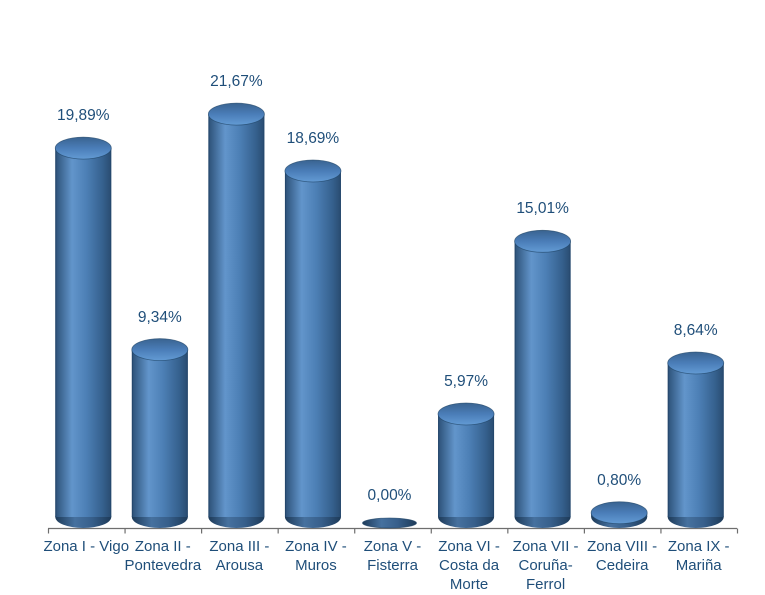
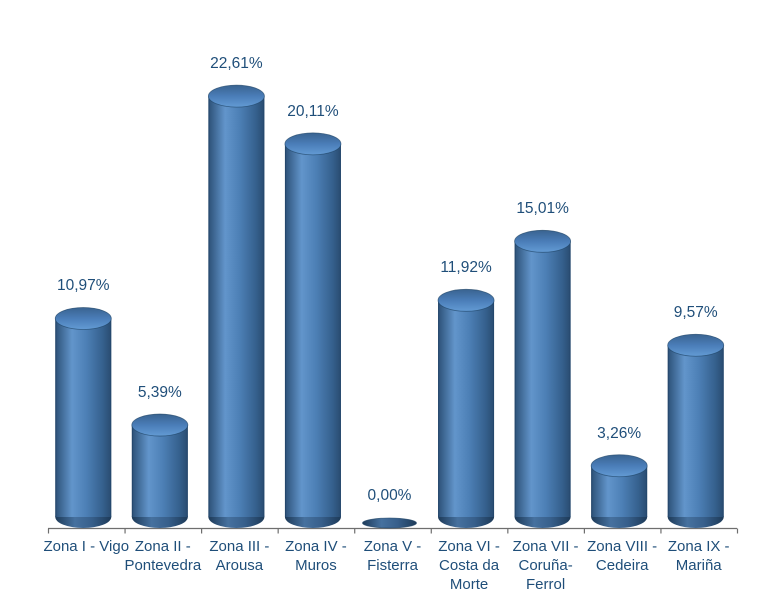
Zona I - Vigo: 19,89% -> 10,97%
Zona II - Pontevedra: 9,34% -> 5,39%
Zona III - Arousa: 21,67% -> 22,61%
Zona IV - Muros: 18,69% -> 20,11%
Zona VI - Costa da Morte: 5,97% -> 11,92%
Zona VIII - Cedeira: 0,80% -> 3,26%
Zona IX - Mariña: 8,64% -> 9,57%
